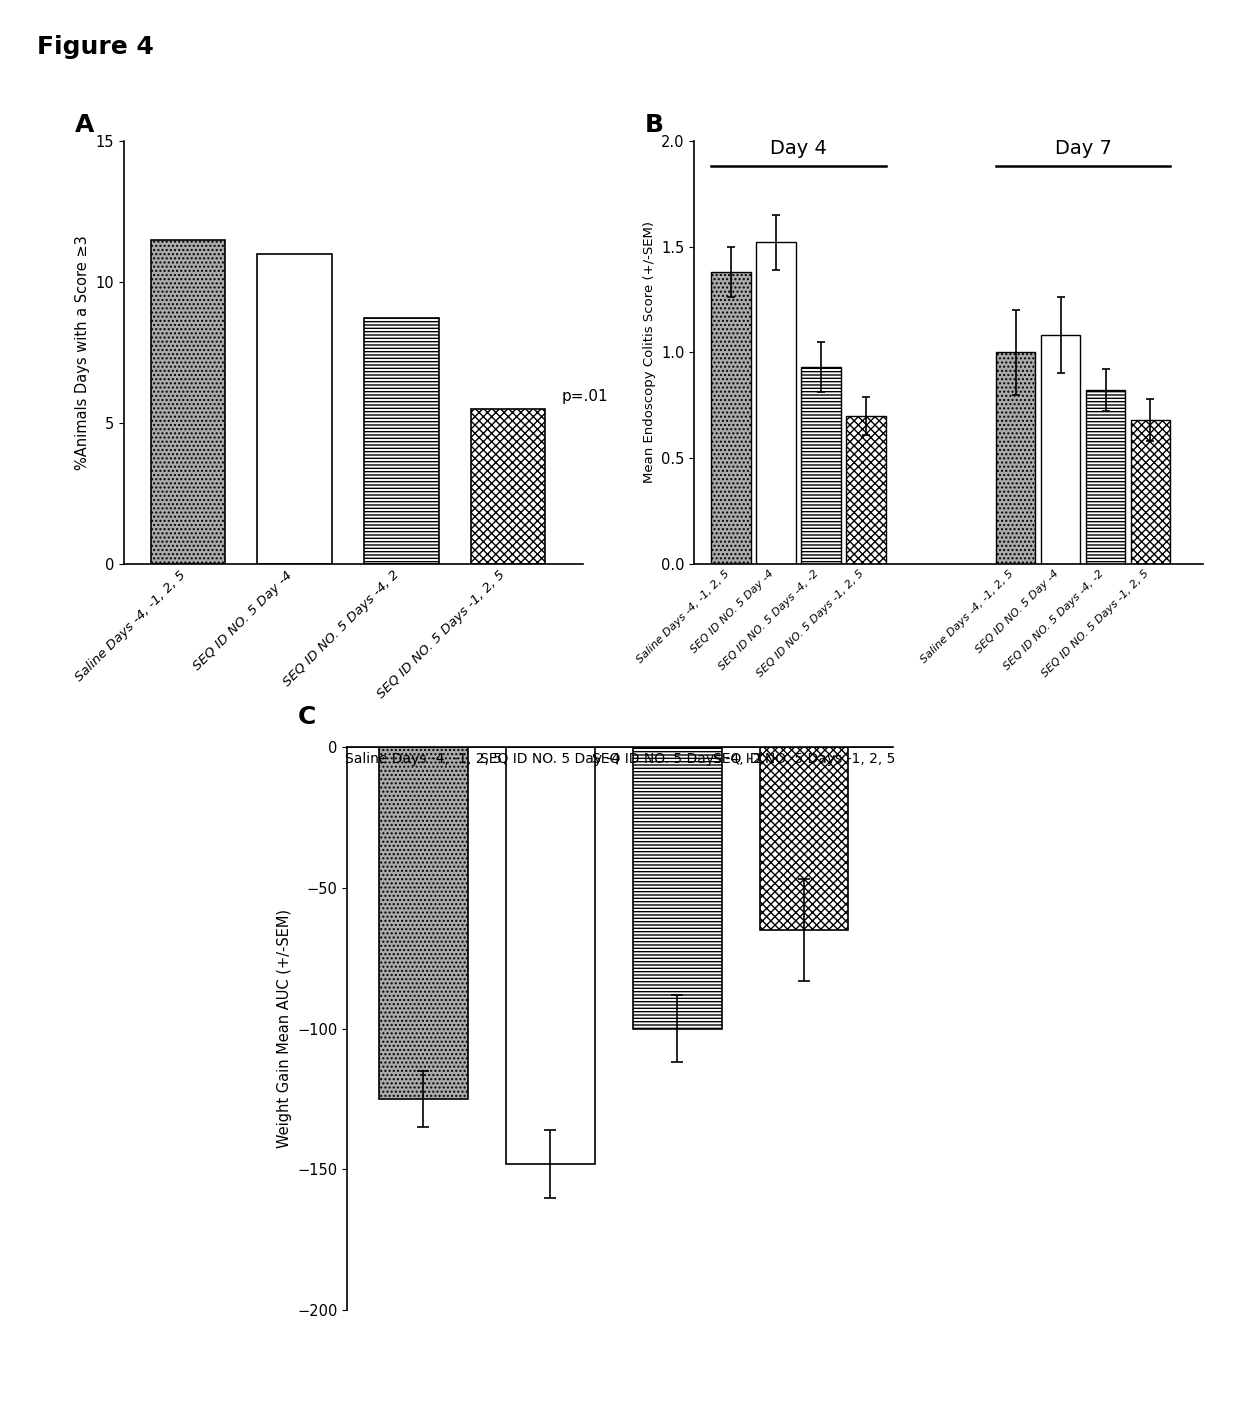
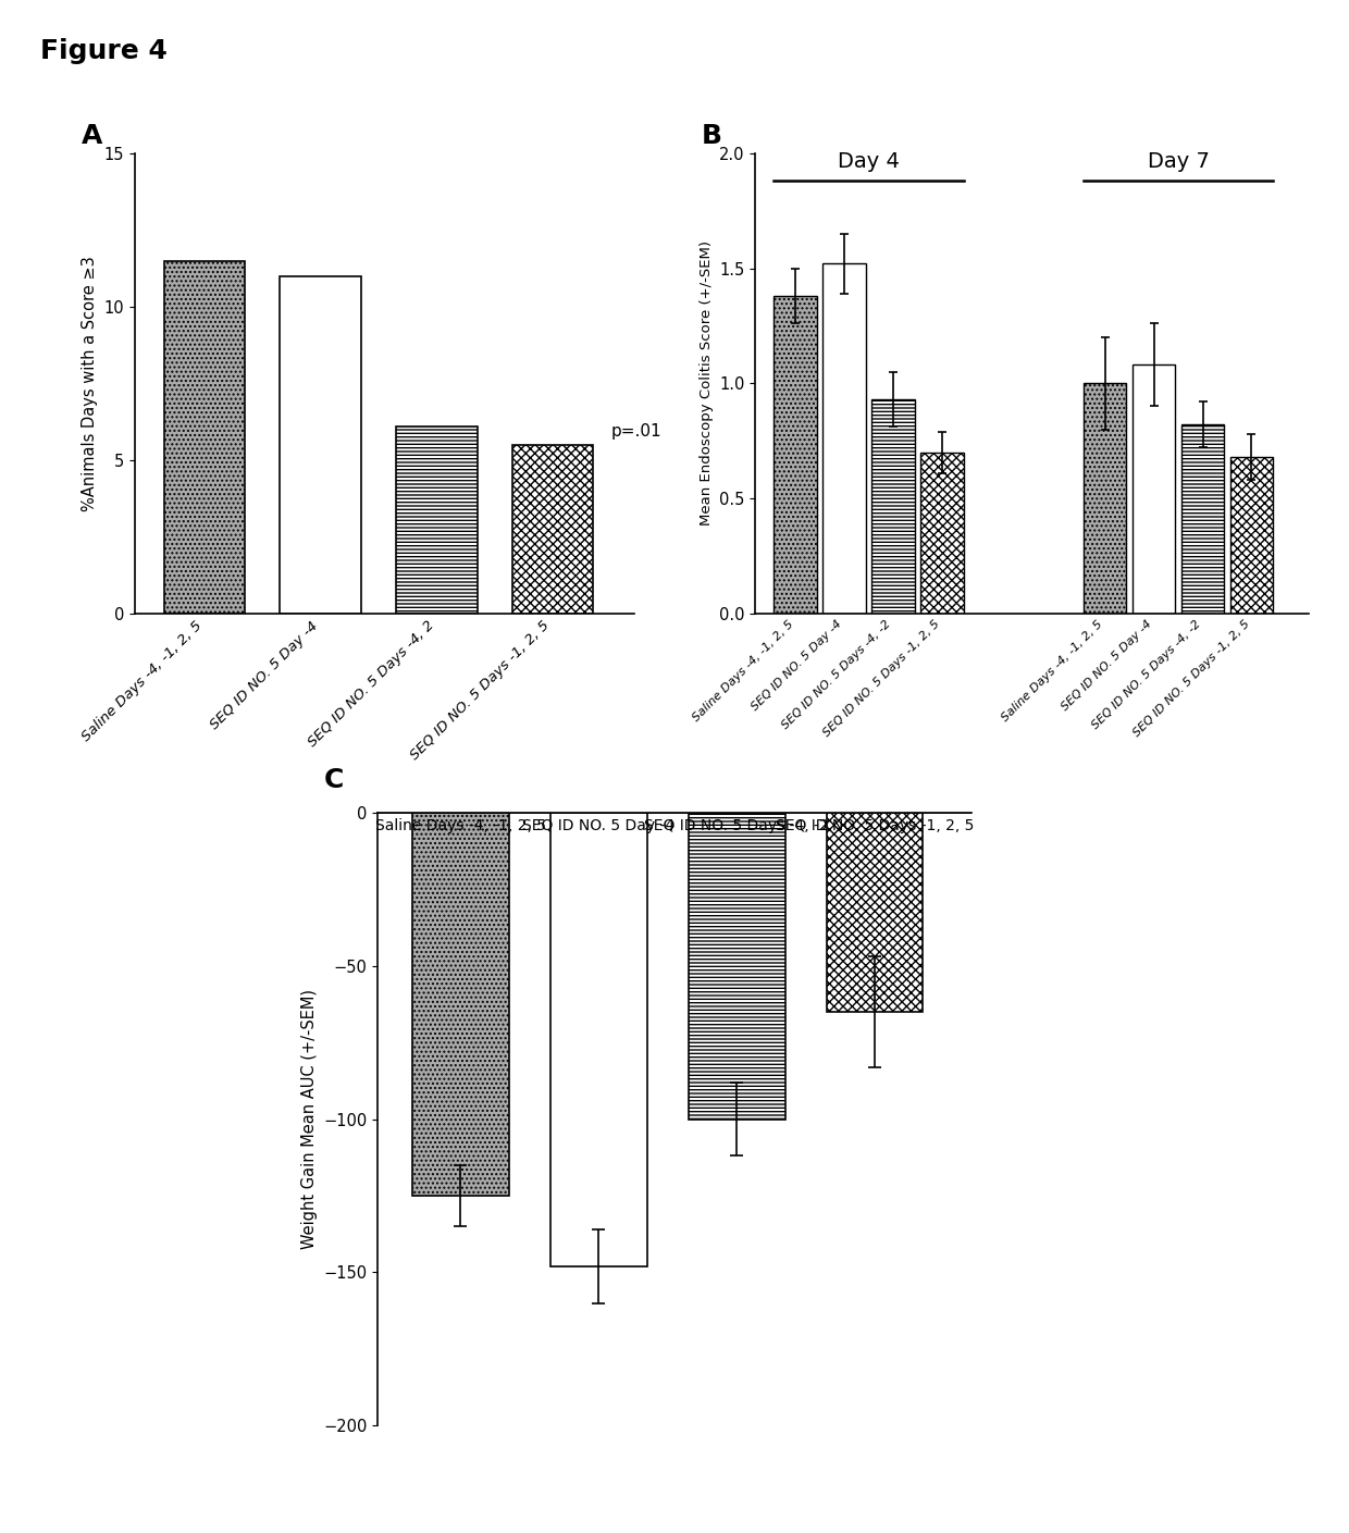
SEQ ID NO. 5 Days -4, 2: 8.7 -> 6.1
